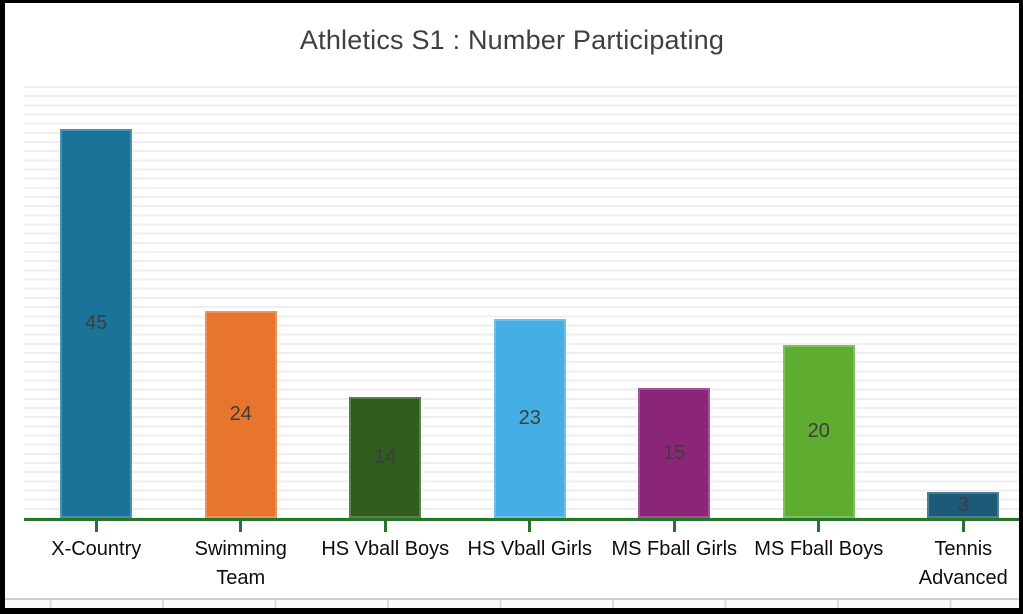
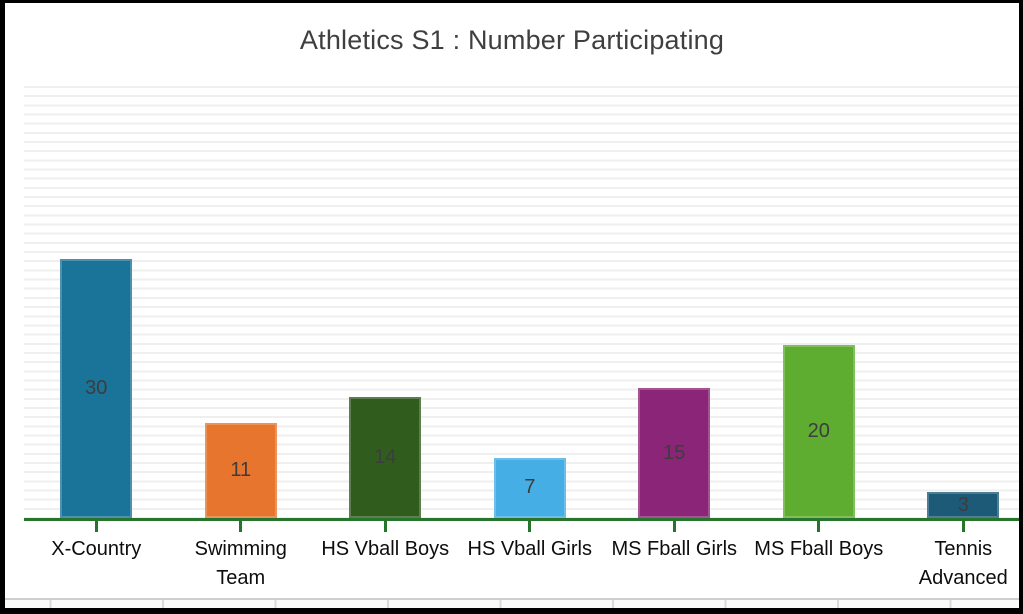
X-Country: 45 -> 30
Swimming Team: 24 -> 11
HS Vball Girls: 23 -> 7
